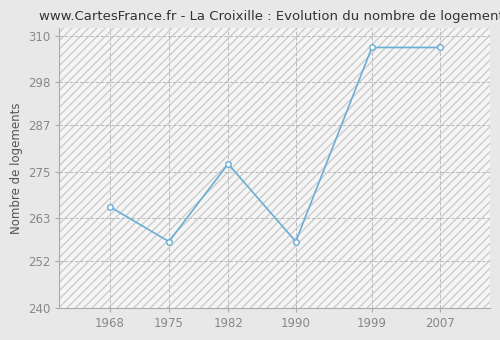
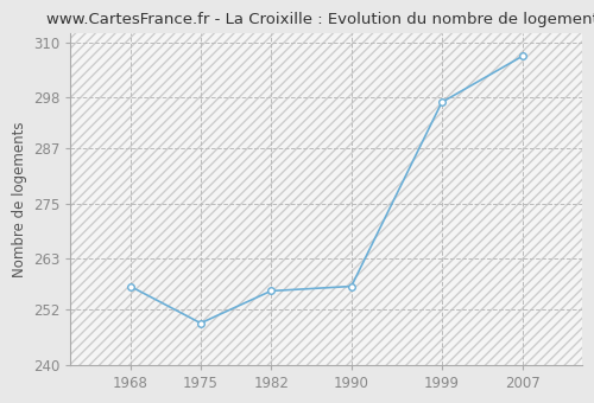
1968: 266 -> 257
1975: 257 -> 249
1982: 277 -> 256
1999: 307 -> 297
